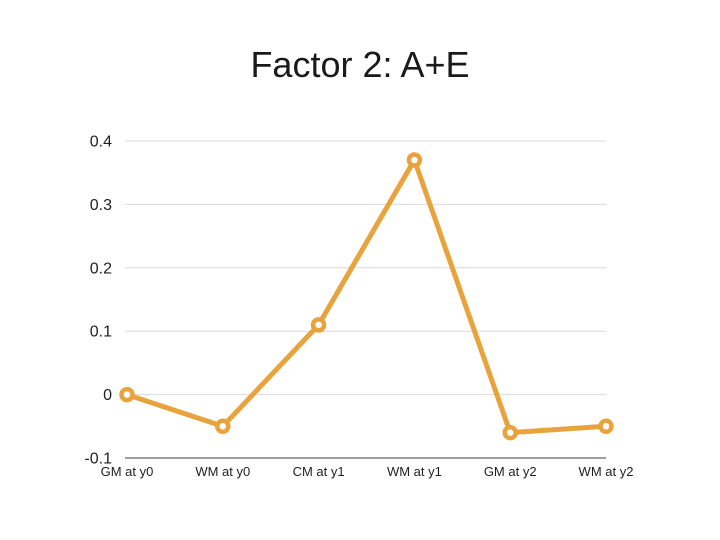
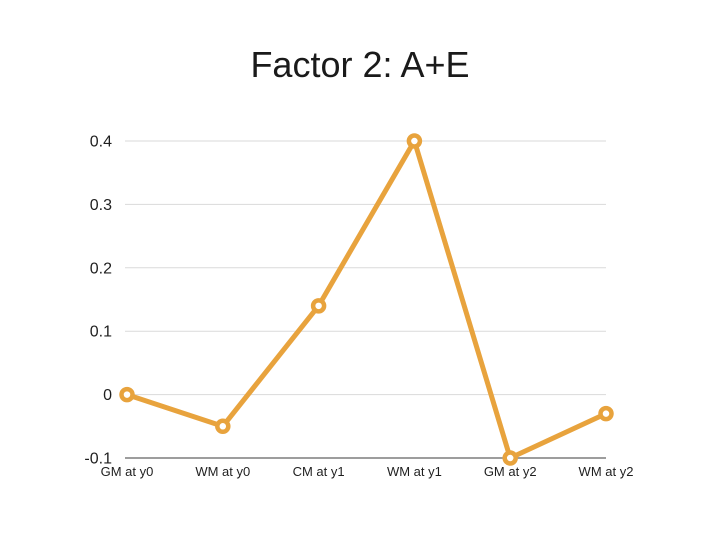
CM at y1: 0.11 -> 0.14
WM at y1: 0.37 -> 0.40
GM at y2: -0.06 -> -0.10
WM at y2: -0.05 -> -0.03
